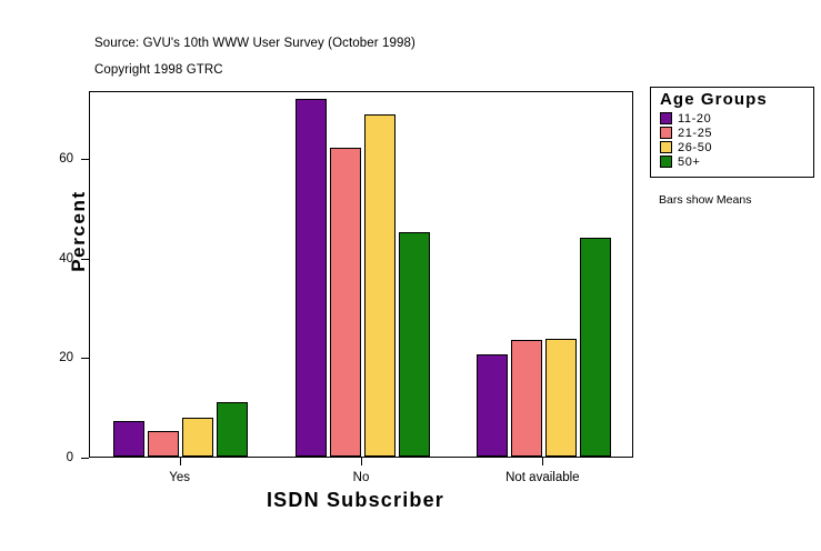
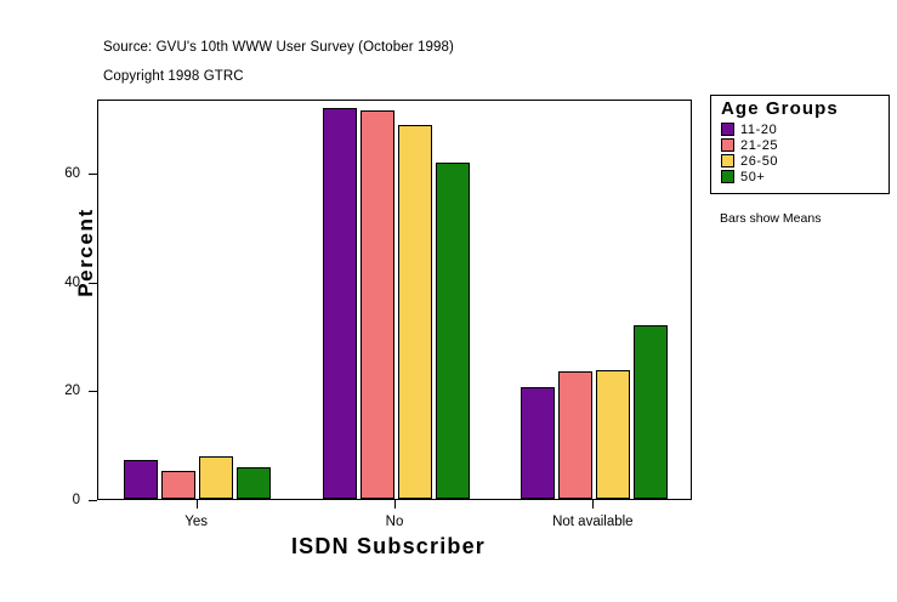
50+/Yes: 11 -> 6
21-25/No: 62 -> 71
50+/No: 45 -> 62
50+/Not available: 44 -> 32
